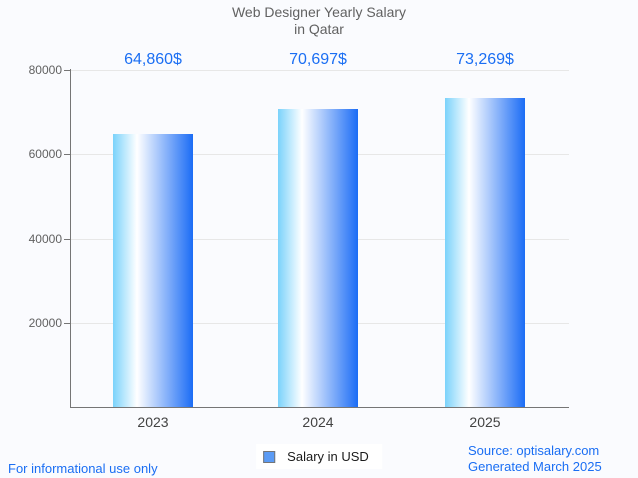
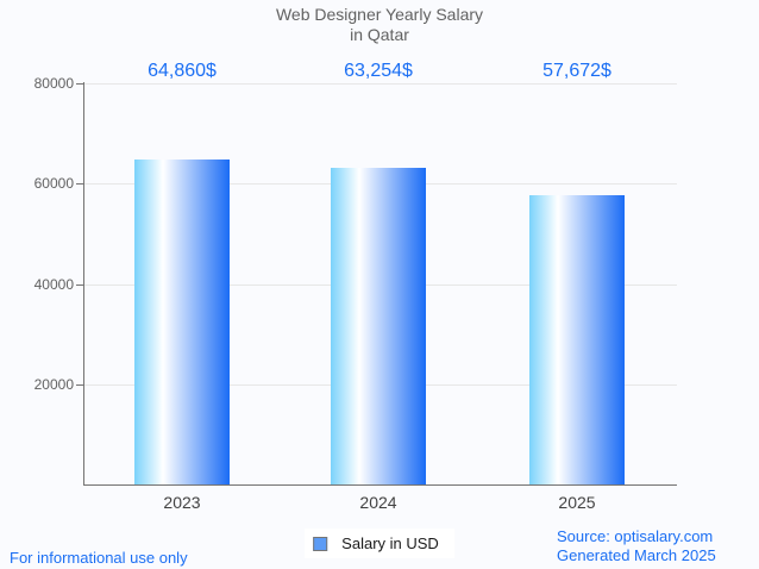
2024: 70,697 -> 63,254
2025: 73,269 -> 57,672
